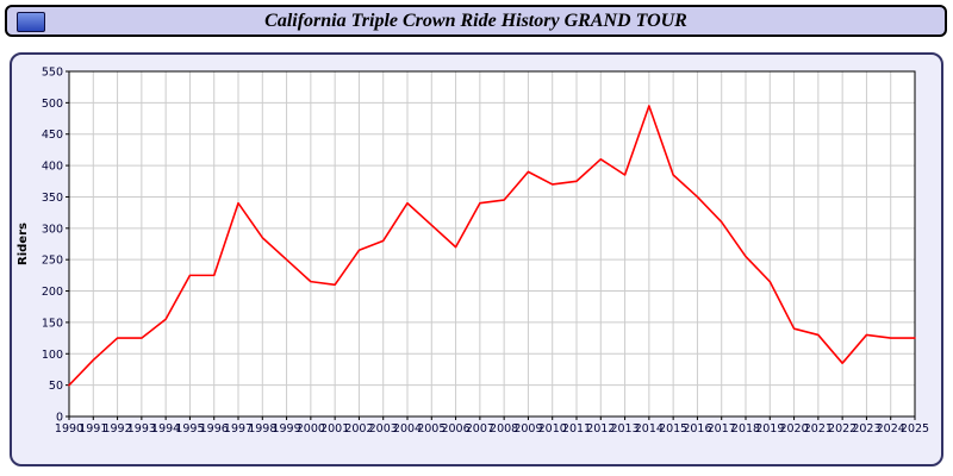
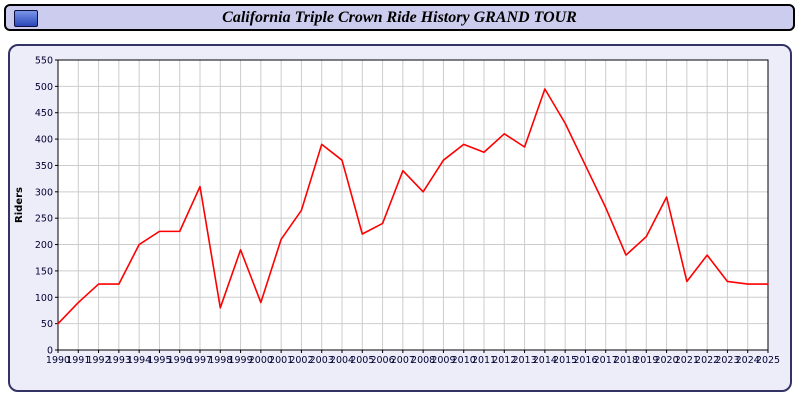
1994: 160 -> 200
1997: 340 -> 310
1998: 280 -> 80
1999: 250 -> 190
2000: 220 -> 90
2003: 280 -> 390
2004: 340 -> 360
2005: 300 -> 220
2006: 270 -> 240
2008: 340 -> 300
2009: 390 -> 360
2010: 370 -> 390
2015: 380 -> 430
2017: 310 -> 270
2018: 260 -> 180
2020: 140 -> 290
2022: 80 -> 180
